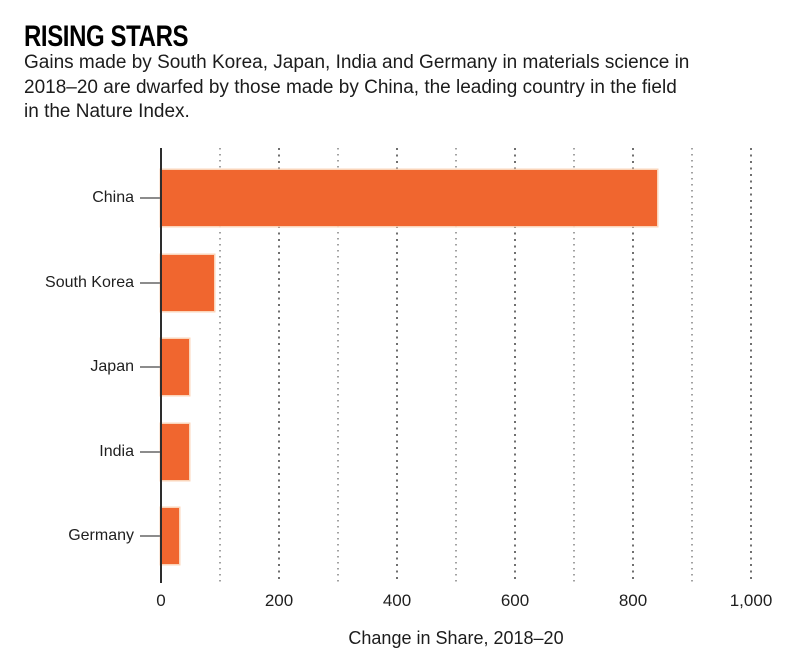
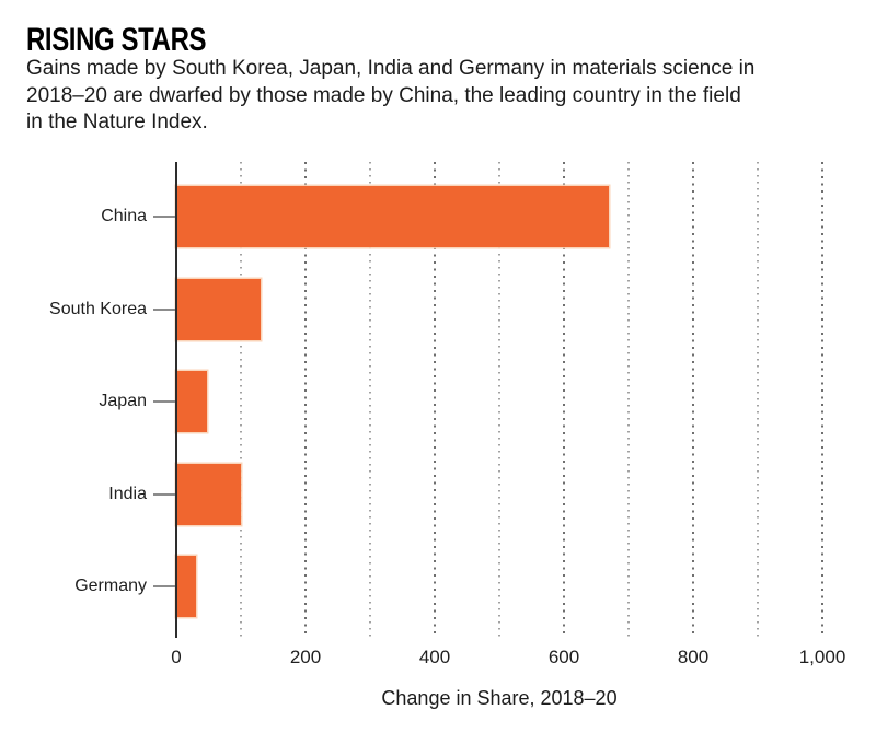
China: 840 -> 670
South Korea: 90 -> 130
India: 50 -> 100
